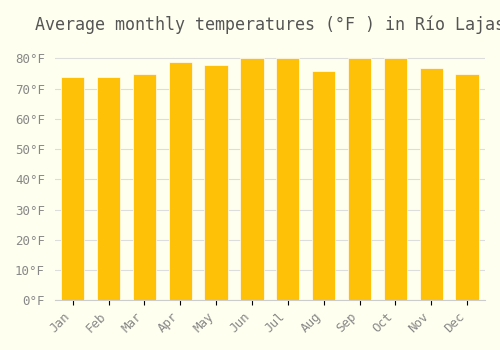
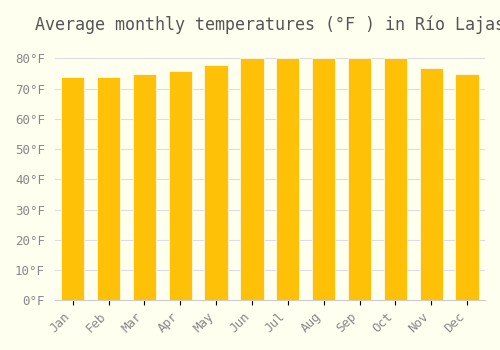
Apr: 79°F -> 76°F
Aug: 76°F -> 80°F
